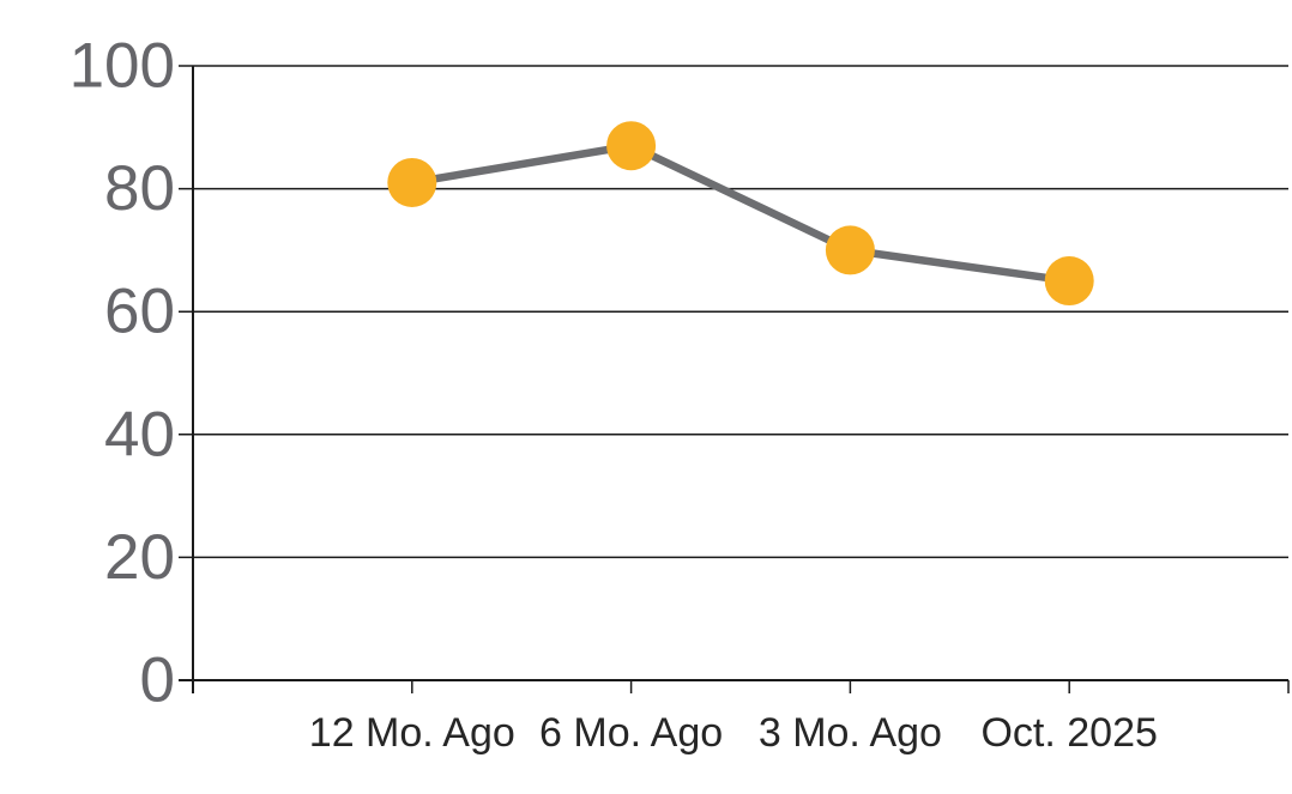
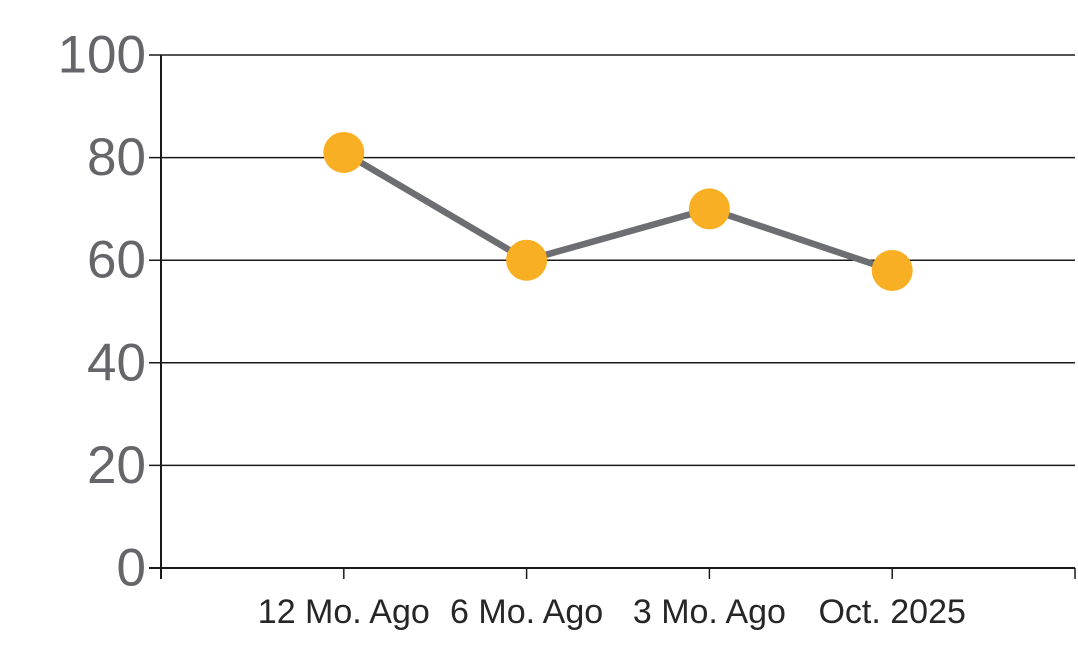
6 Mo. Ago: 87 -> 60
Oct. 2025: 65 -> 58
